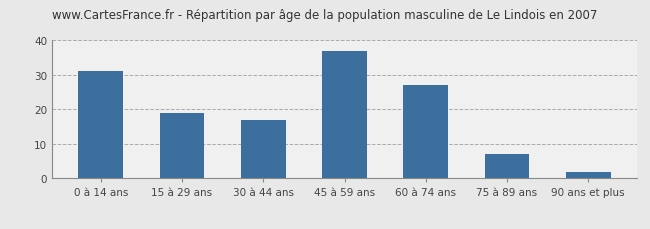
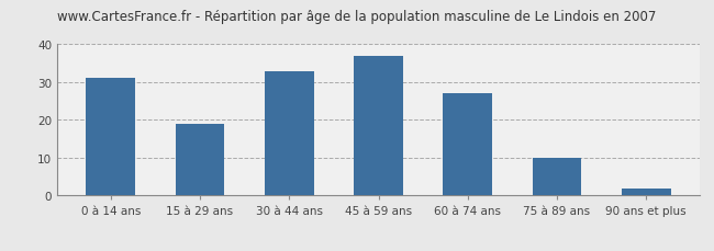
30 à 44 ans: 17 -> 33
75 à 89 ans: 7 -> 10
